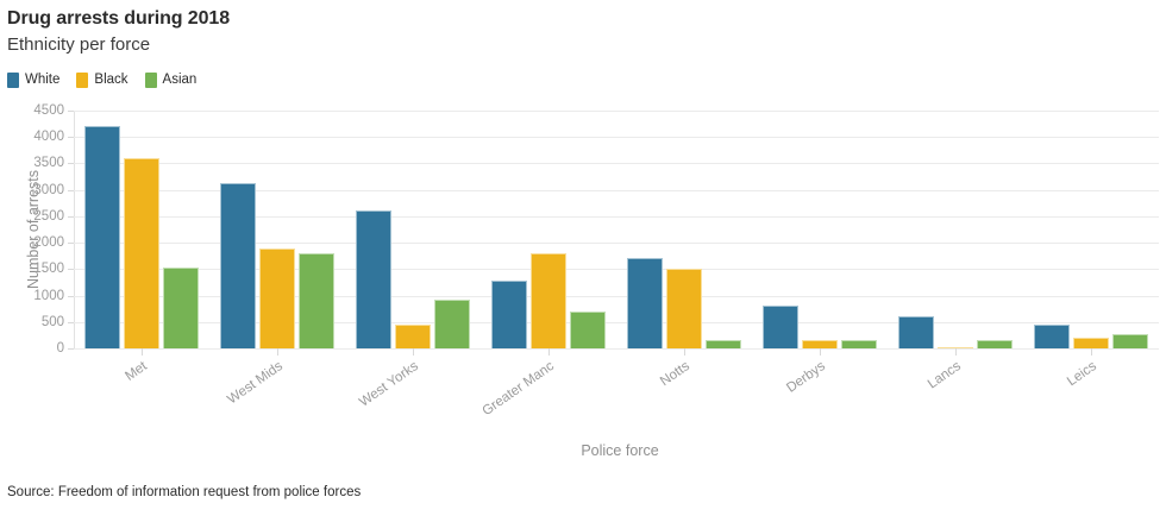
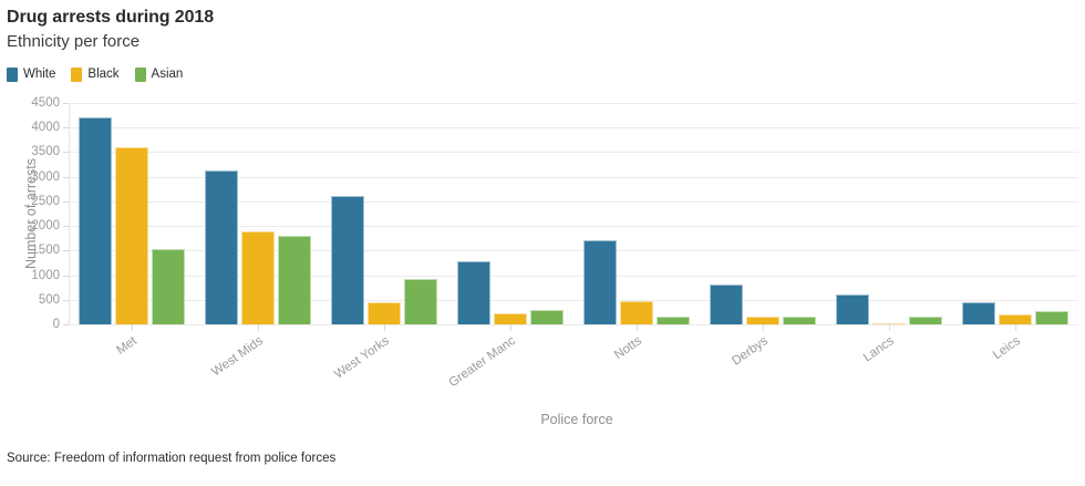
Black/Greater Manc: 1800 -> 200
Asian/Greater Manc: 700 -> 300
Black/Notts: 1500 -> 500
